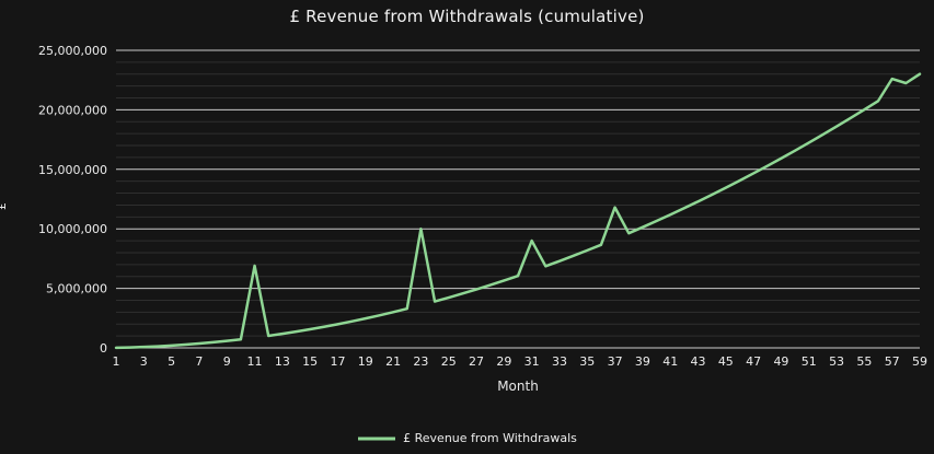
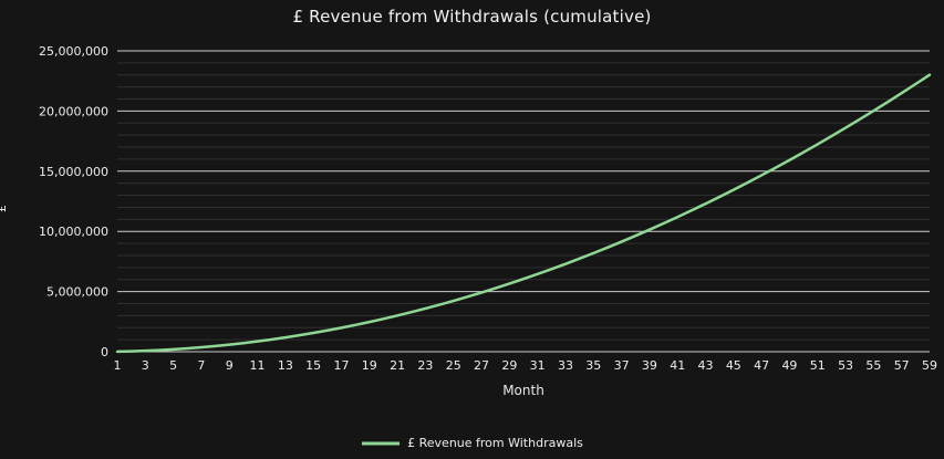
11: 6900000 -> 900000
23: 10000000 -> 3600000
31: 9000000 -> 6400000
37: 11800000 -> 9100000
57: 22600000 -> 21500000
